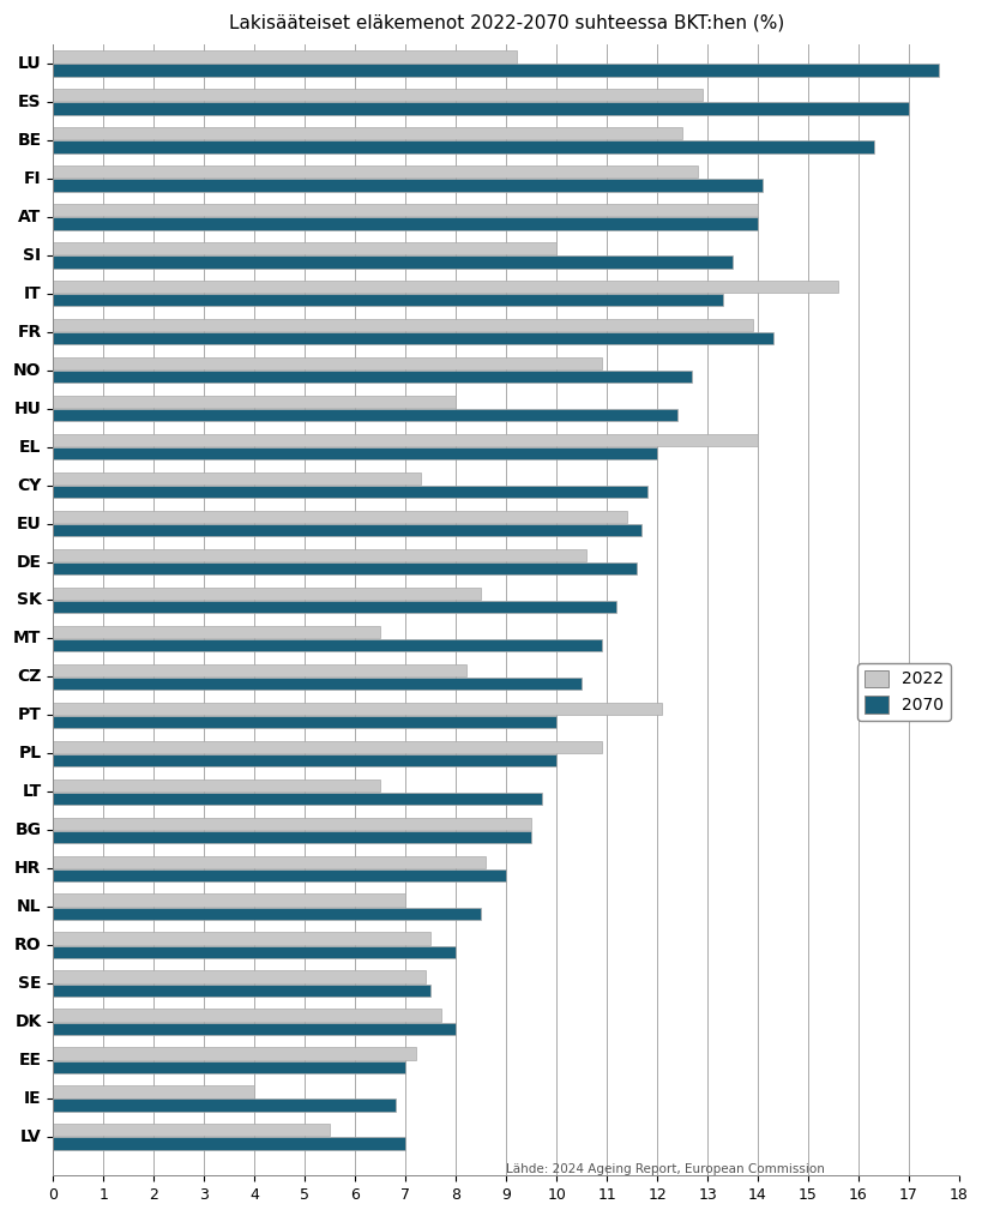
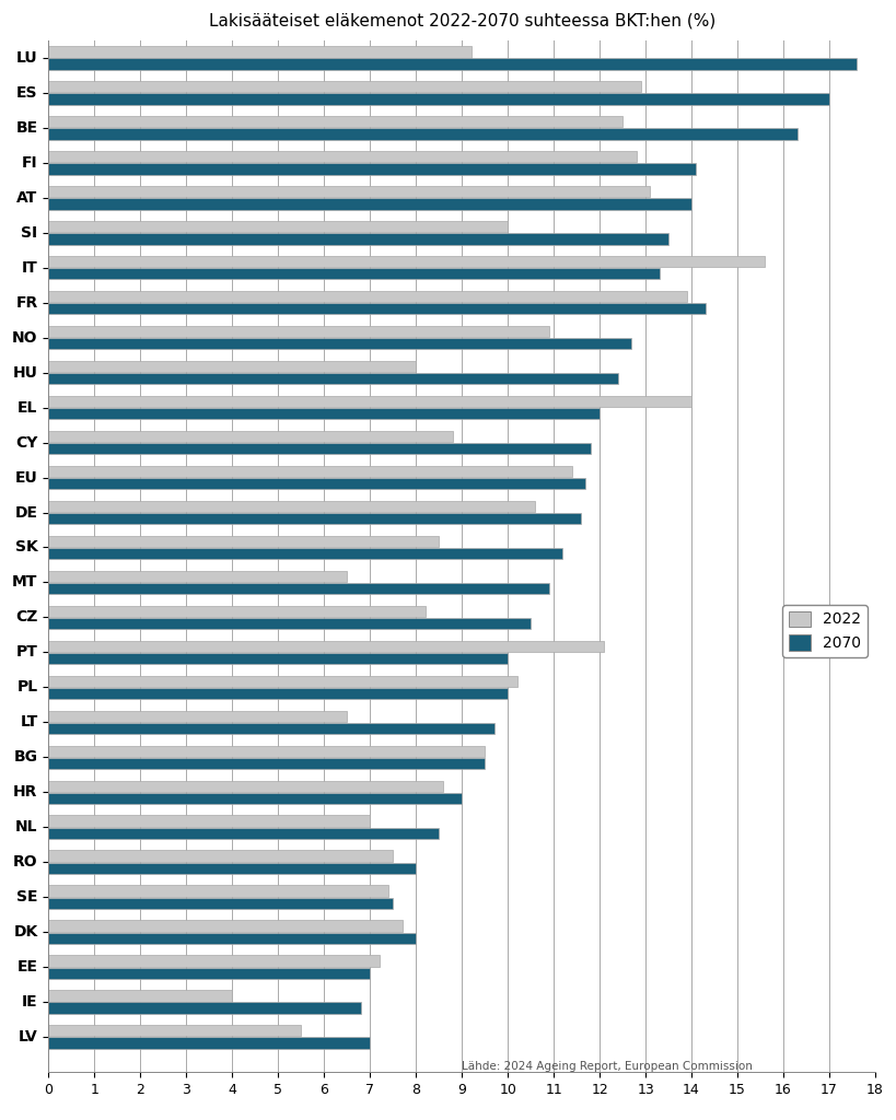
2022/AT: 14.0 -> 13.1
2022/CY: 7.3 -> 8.8
2022/PL: 10.9 -> 10.2
